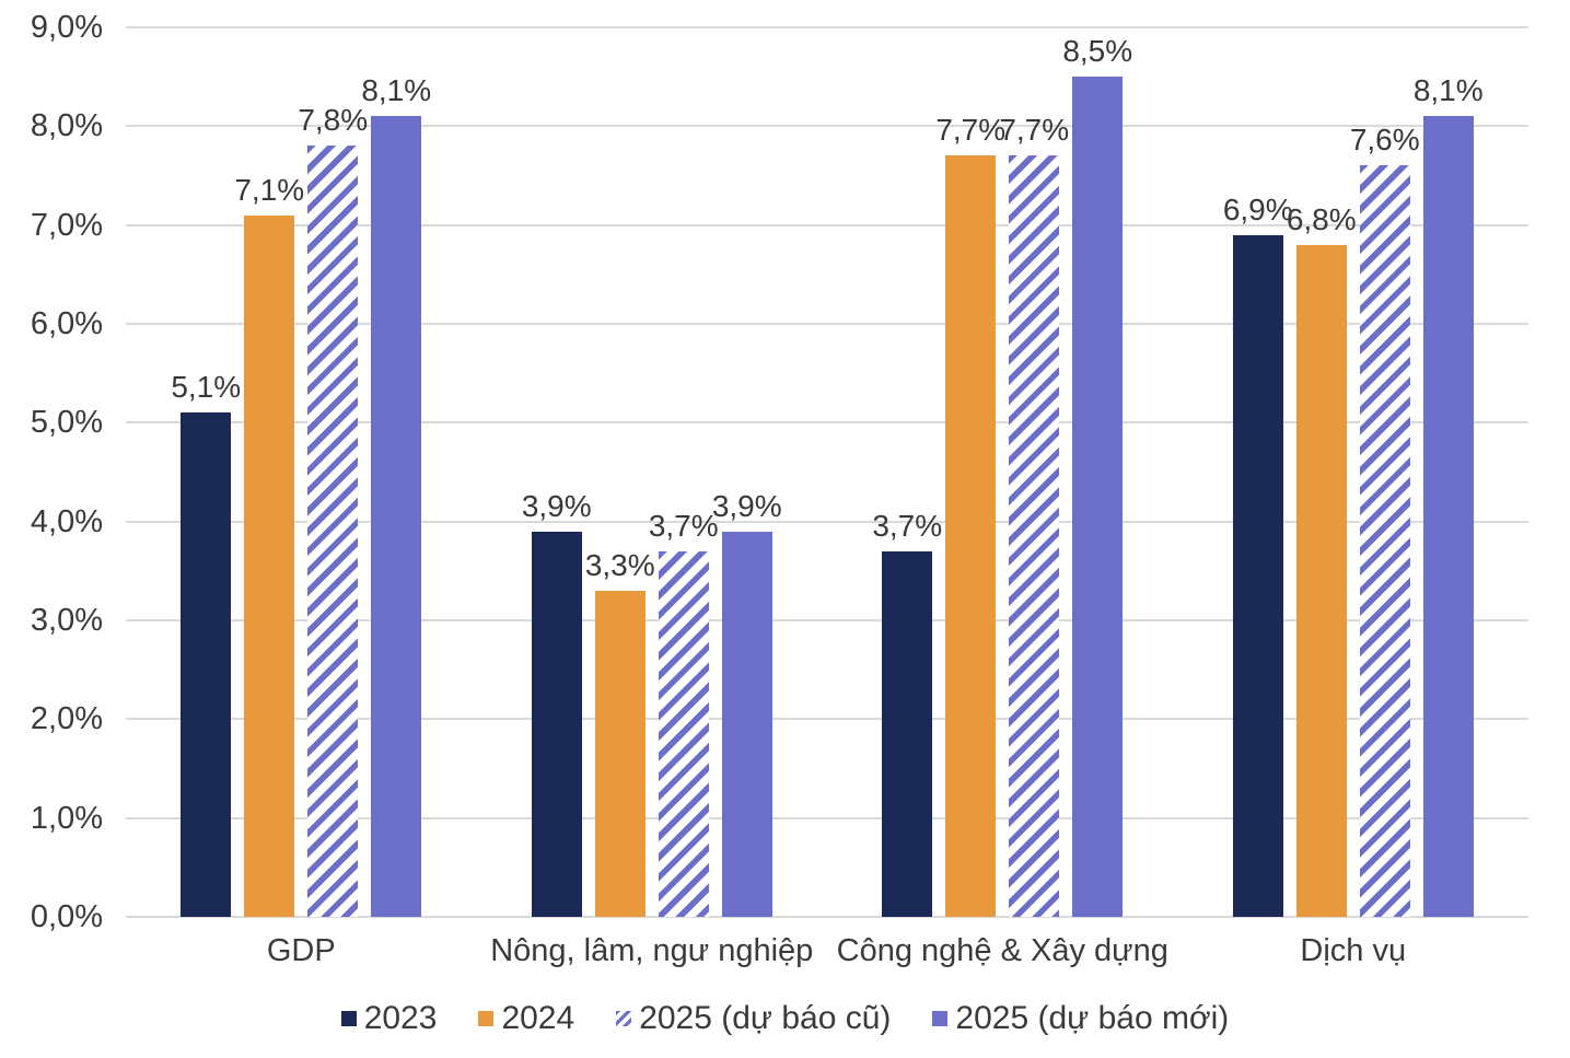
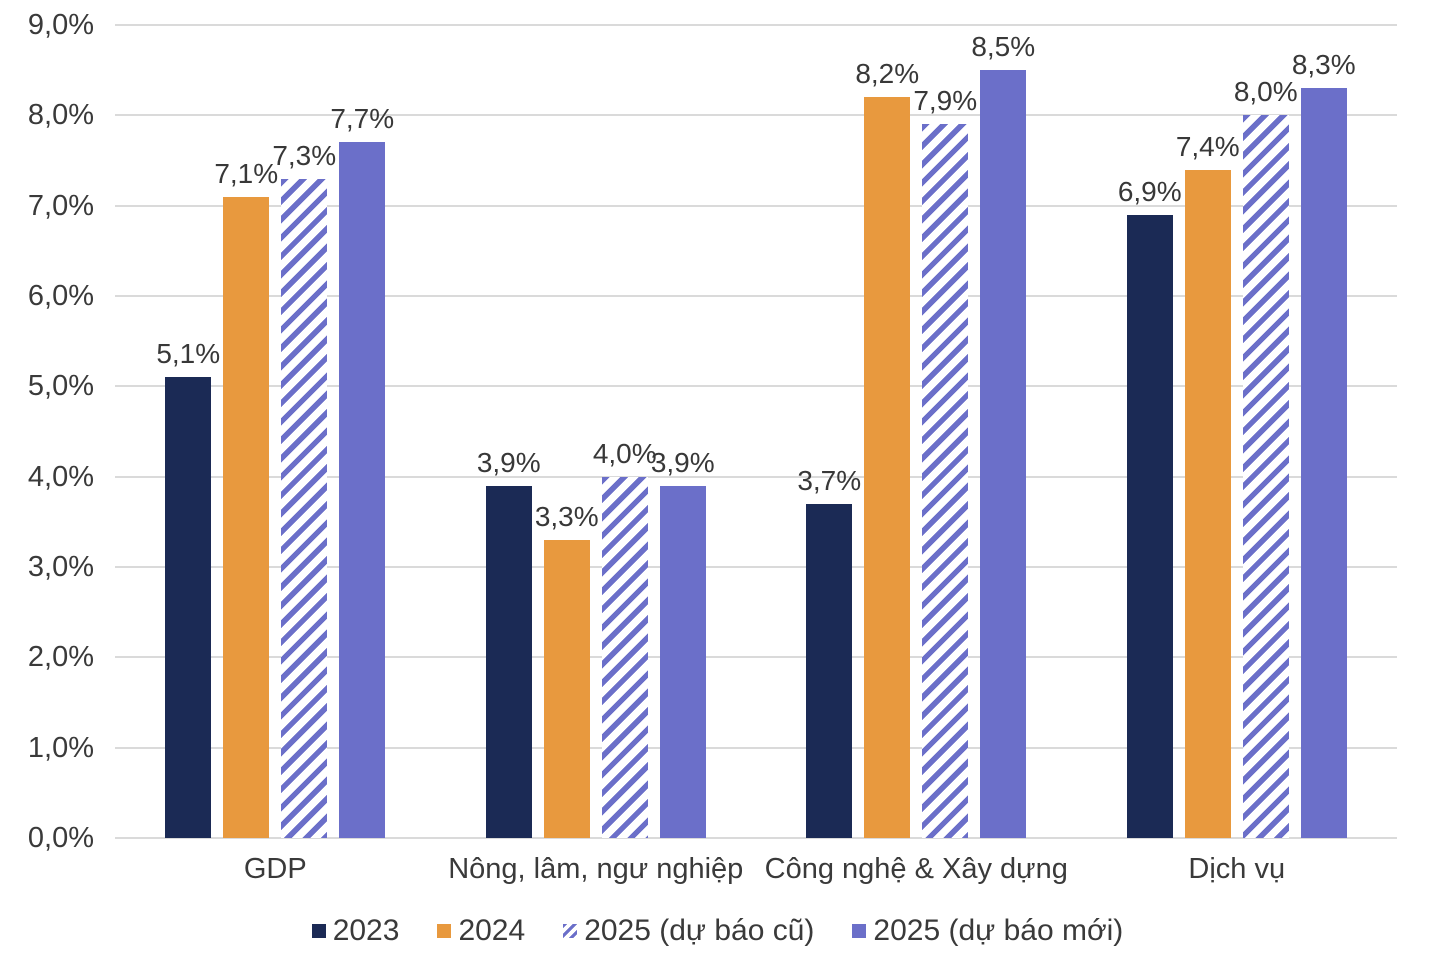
2025 (dự báo cũ)/GDP: 7,8% -> 7,3%
2025 (dự báo mới)/GDP: 8,1% -> 7,7%
2025 (dự báo cũ)/Nông, lâm, ngư nghiệp: 3,7% -> 4,0%
2024/Công nghệ & Xây dựng: 7,7% -> 8,2%
2025 (dự báo cũ)/Công nghệ & Xây dựng: 7,7% -> 7,9%
2024/Dịch vụ: 6,8% -> 7,4%
2025 (dự báo cũ)/Dịch vụ: 7,6% -> 8,0%
2025 (dự báo mới)/Dịch vụ: 8,1% -> 8,3%
